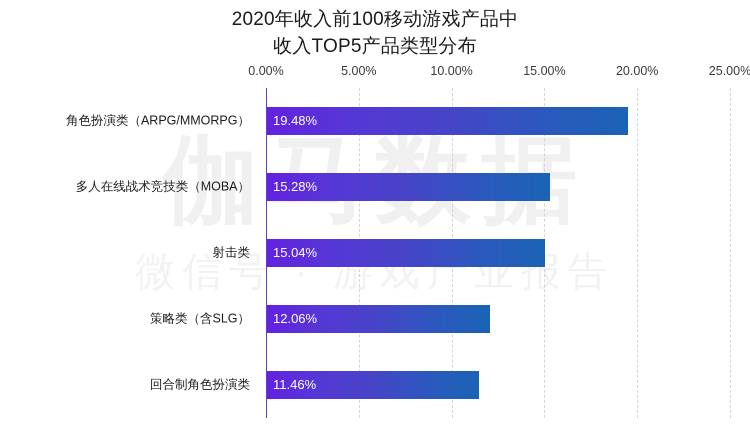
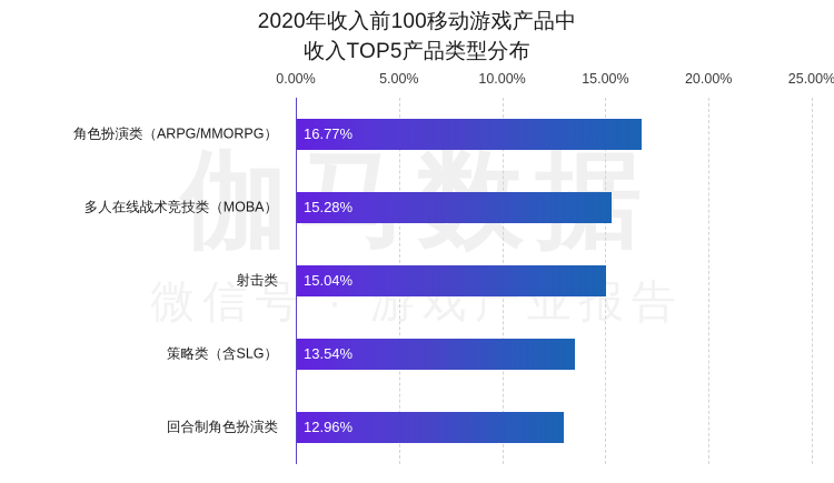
角色扮演类（ARPG/MMORPG）: 19.48% -> 16.77%
策略类（含SLG）: 12.06% -> 13.54%
回合制角色扮演类: 11.46% -> 12.96%
